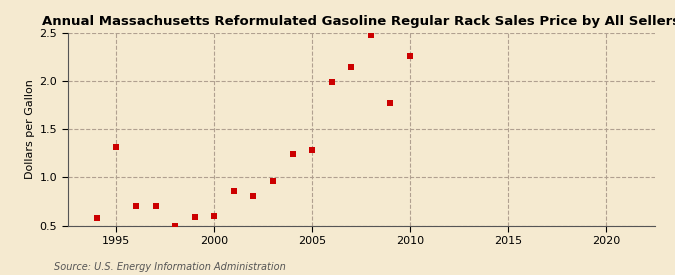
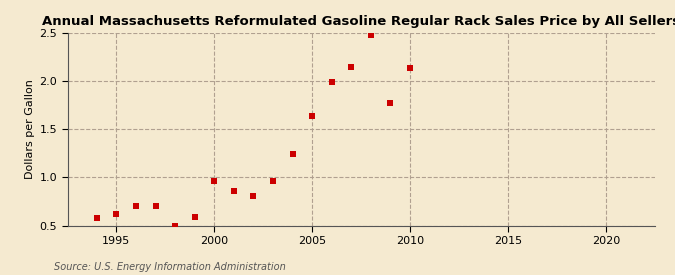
1995: 1.32 -> 0.62
2000: 0.60 -> 0.96
2005: 1.28 -> 1.64
2010: 2.26 -> 2.14
